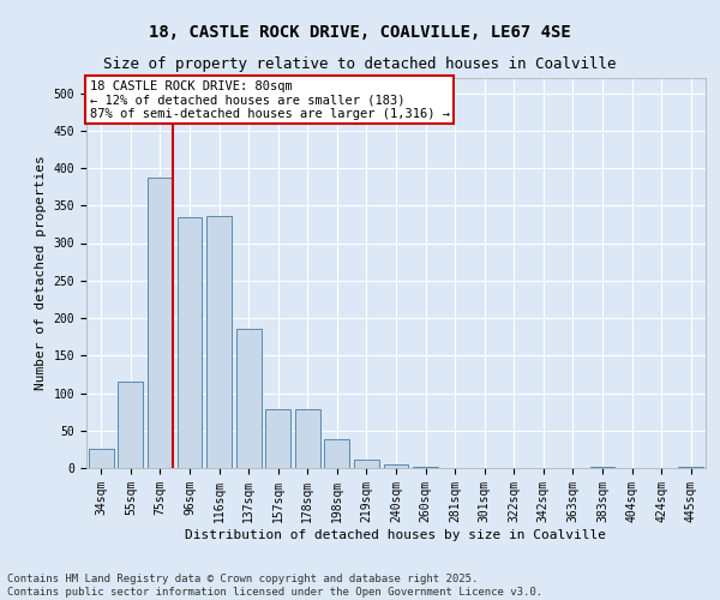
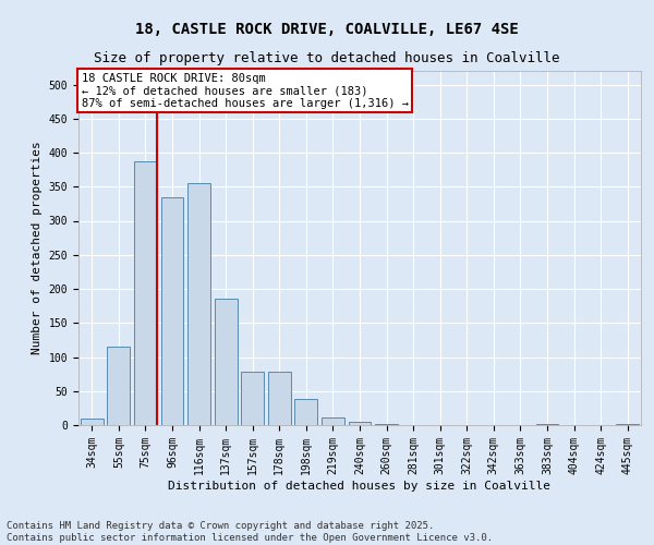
34sqm: 26 -> 10
116sqm: 336 -> 355
